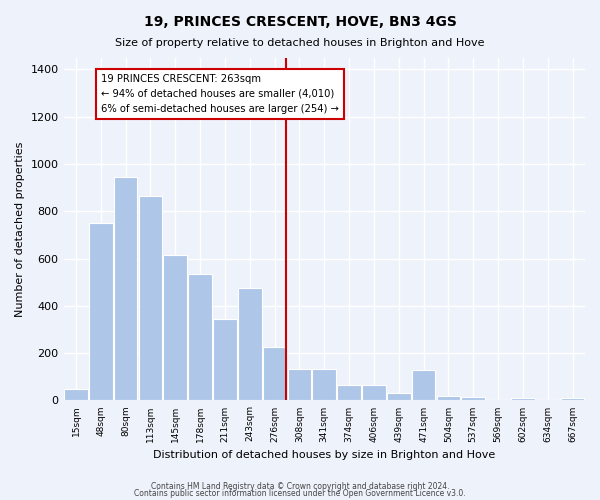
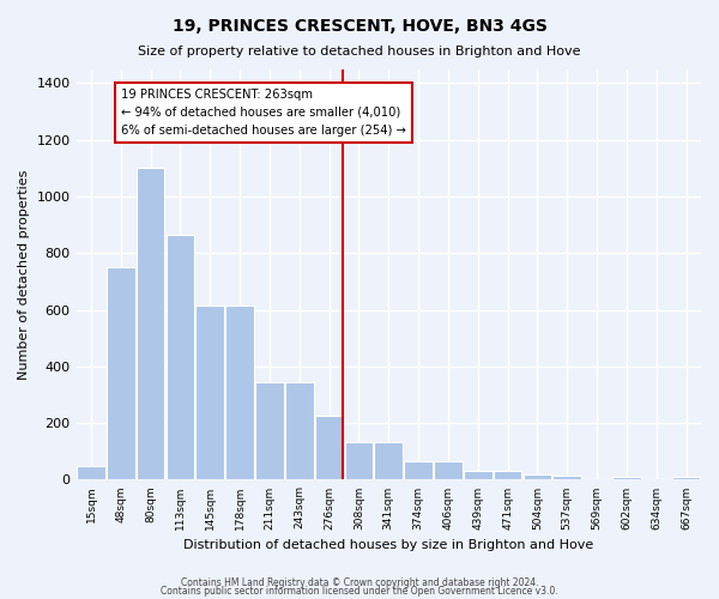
80sqm: 945 -> 1100
178sqm: 535 -> 615
243sqm: 475 -> 345
471sqm: 130 -> 30
